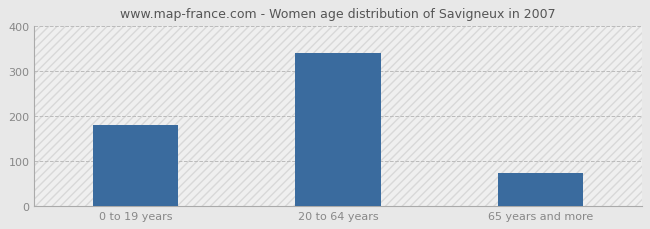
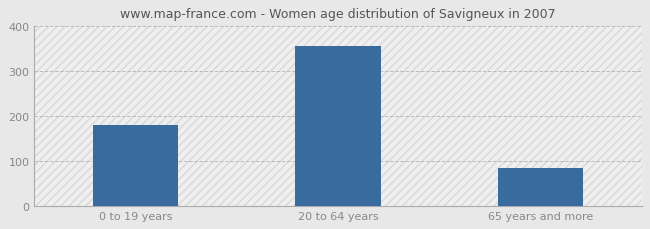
20 to 64 years: 340 -> 355
65 years and more: 72 -> 85
